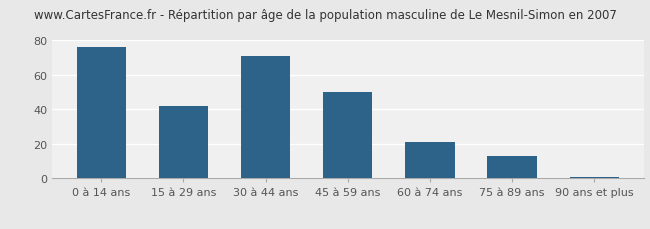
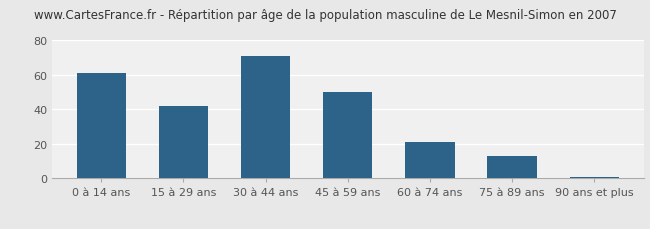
0 à 14 ans: 76 -> 61
